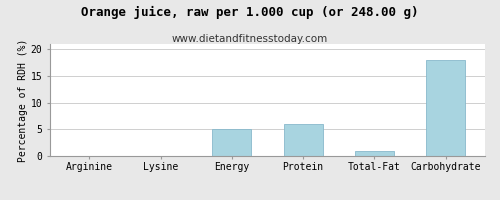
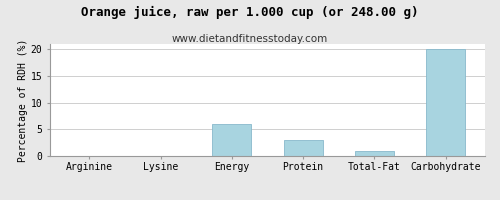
Energy: 5 -> 6
Protein: 6 -> 3
Carbohydrate: 18 -> 20
